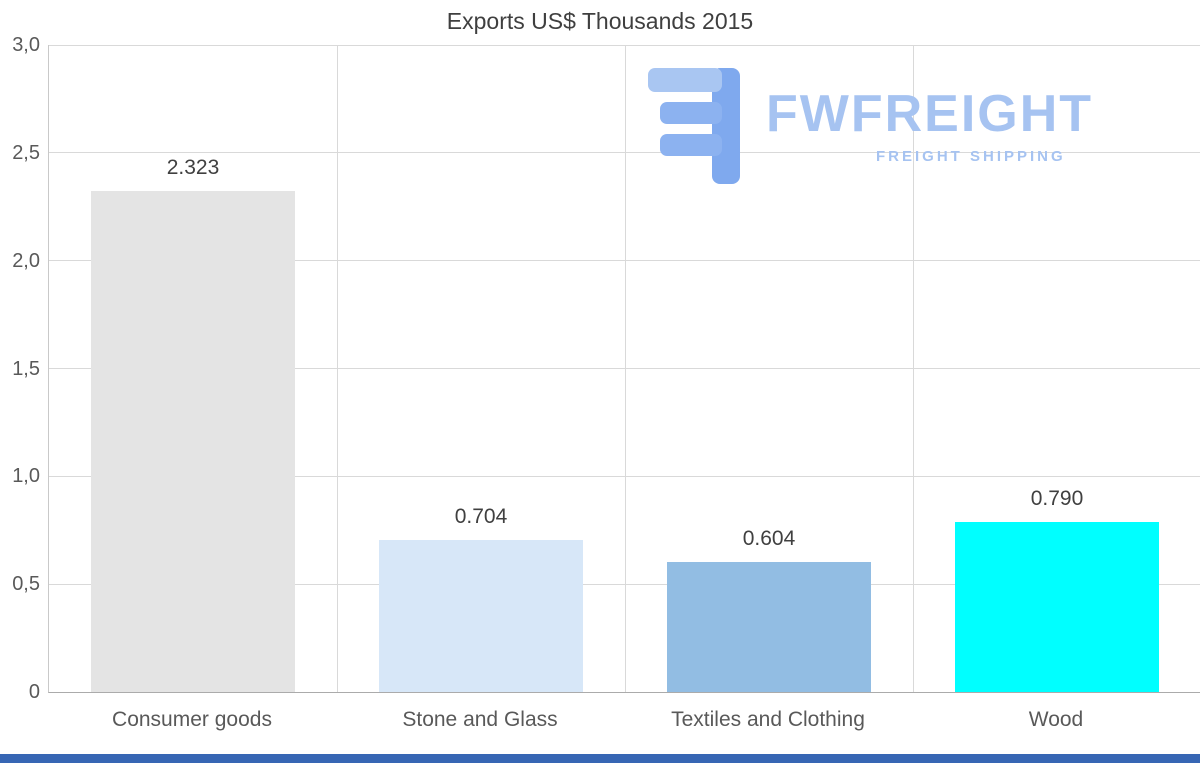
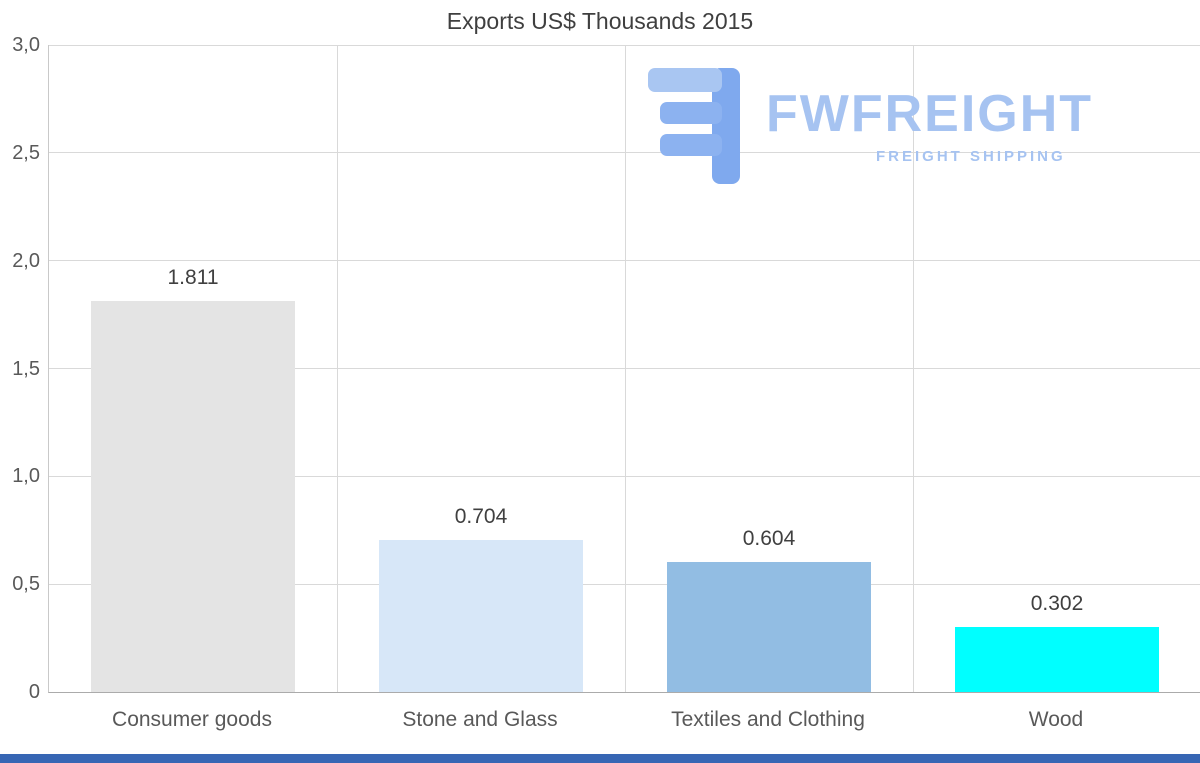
Consumer goods: 2.323 -> 1.811
Wood: 0.790 -> 0.302
